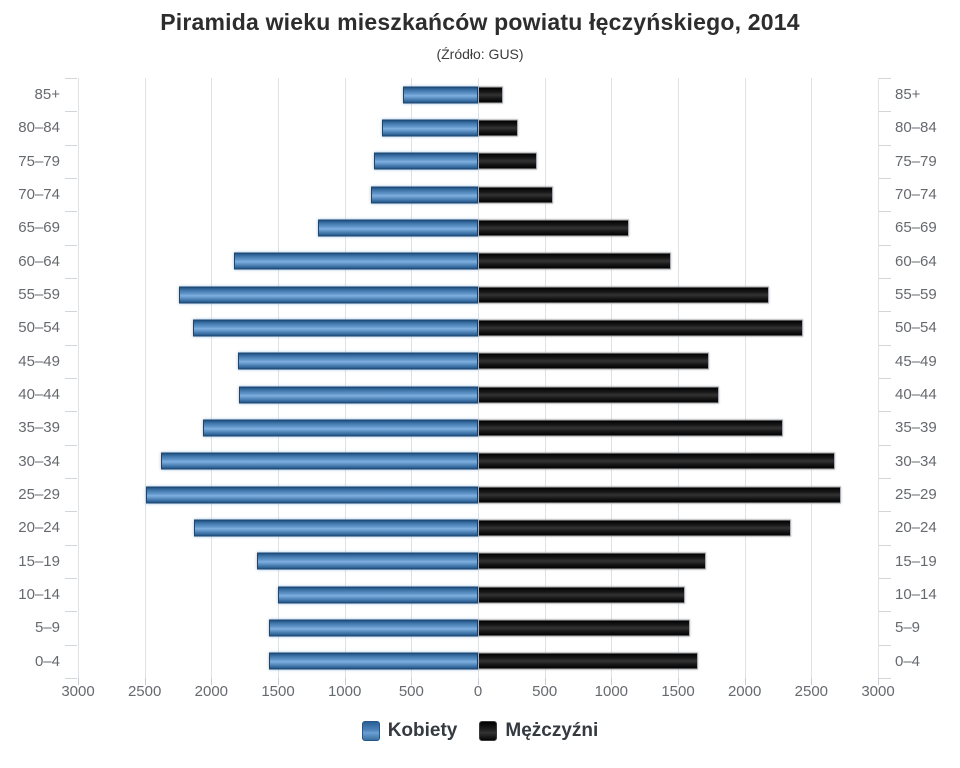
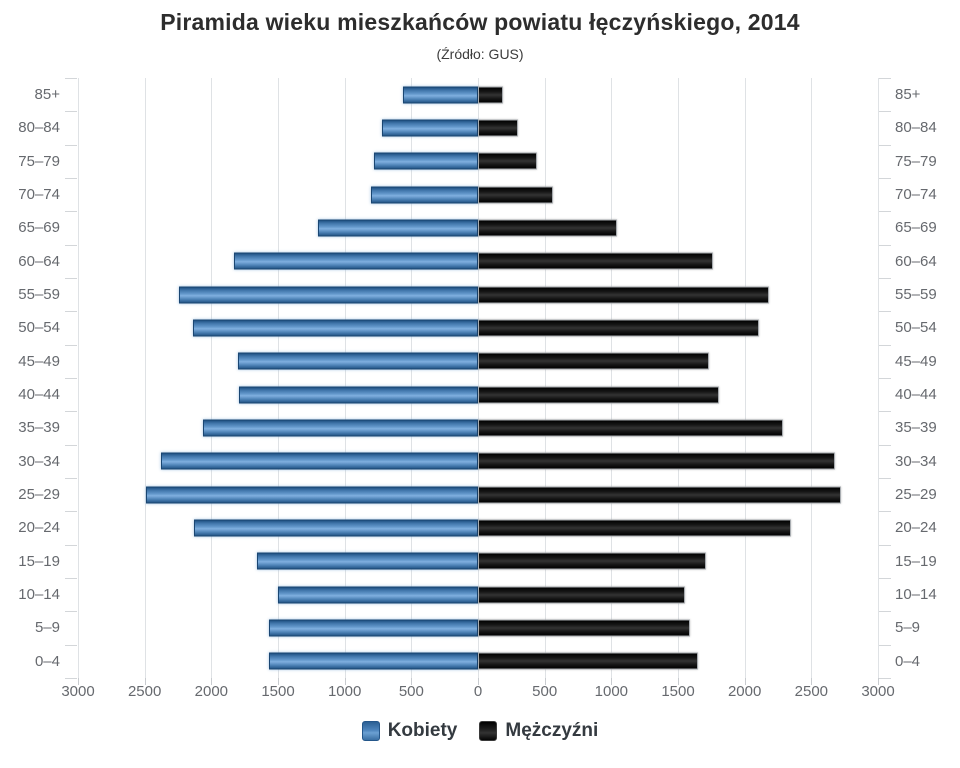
Mężczyźni/65–69: 1130 -> 1040
Mężczyźni/60–64: 1450 -> 1760
Mężczyźni/50–54: 2440 -> 2110
